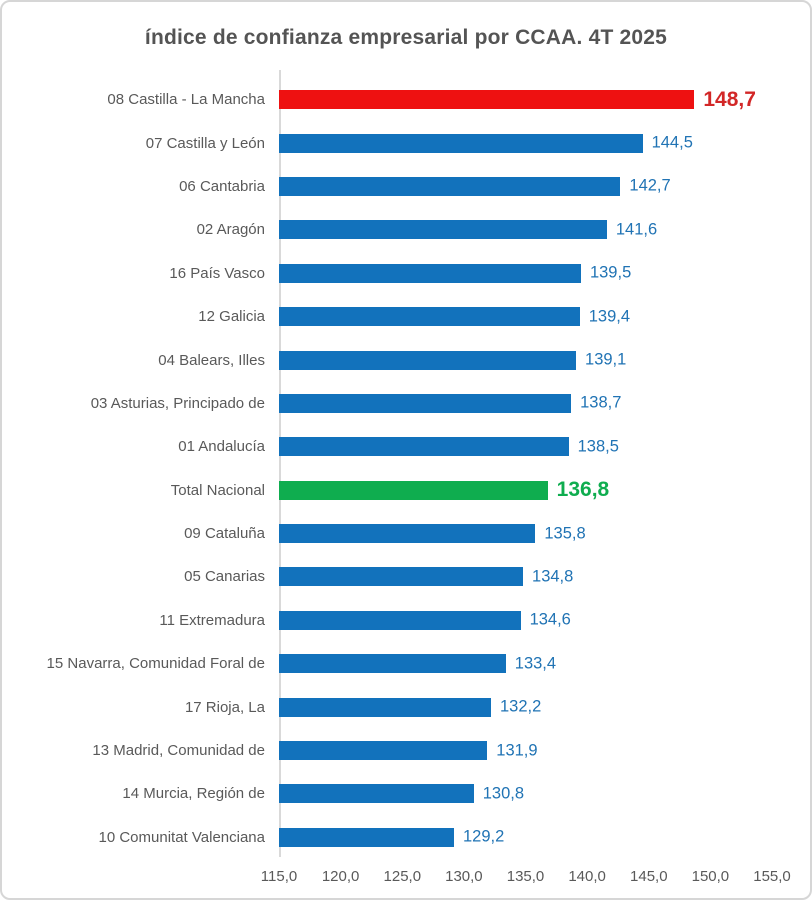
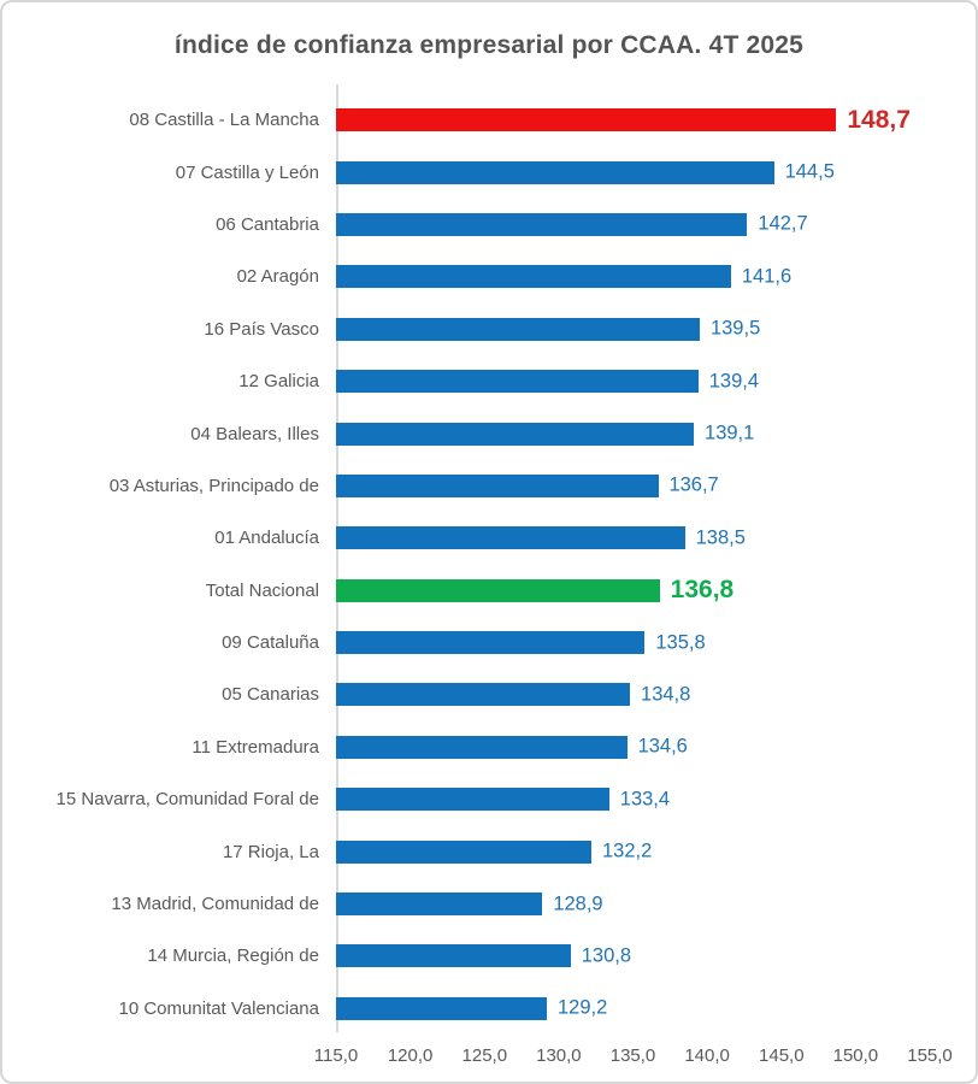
03 Asturias, Principado de: 138,7 -> 136,7
13 Madrid, Comunidad de: 131,9 -> 128,9
